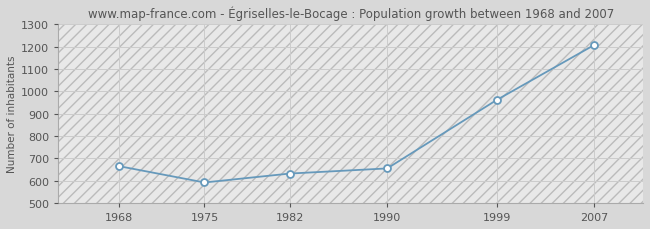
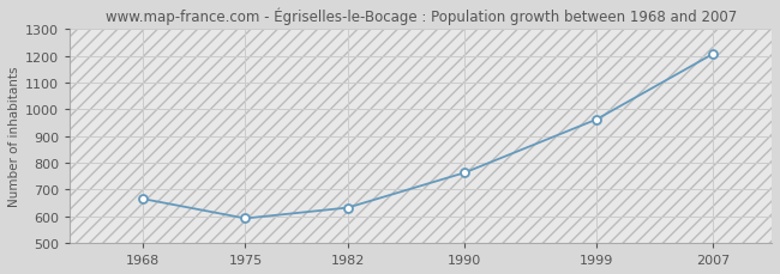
1990: 655 -> 763
